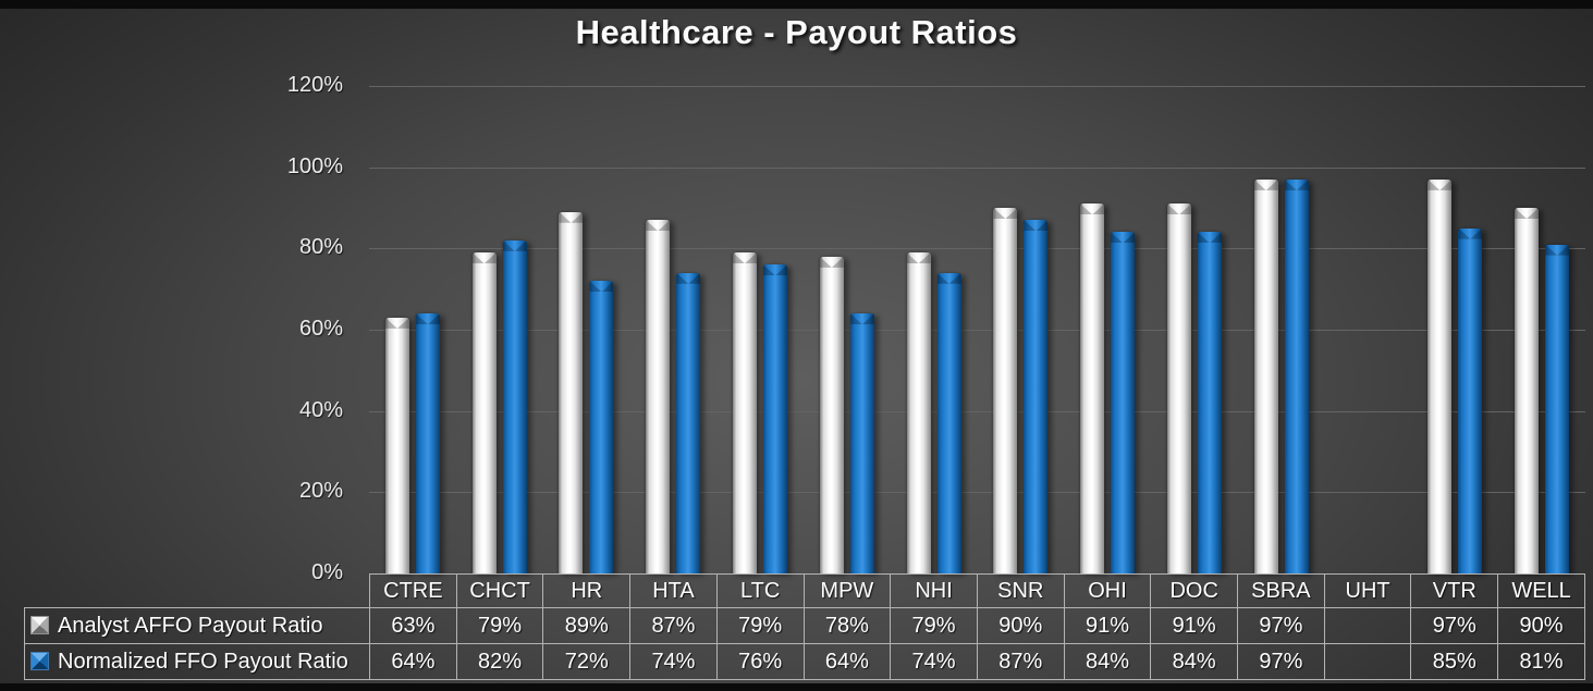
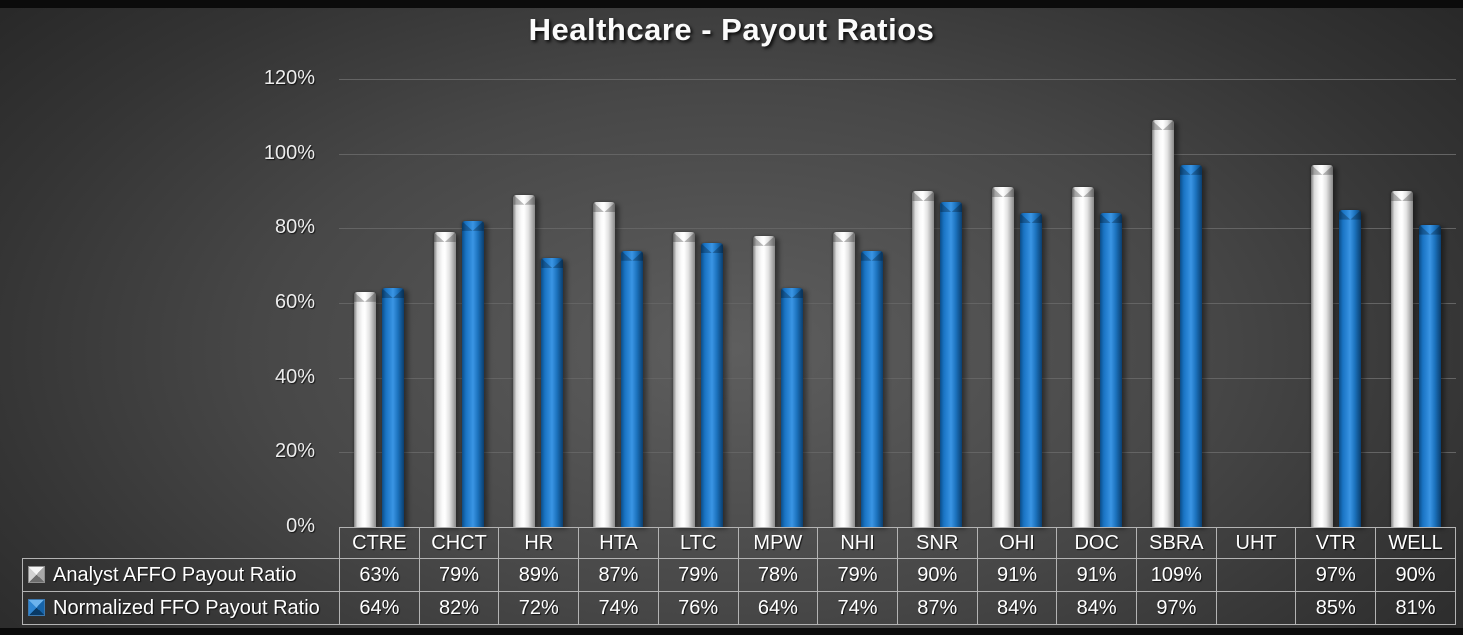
Analyst AFFO Payout Ratio/SBRA: 97% -> 109%
